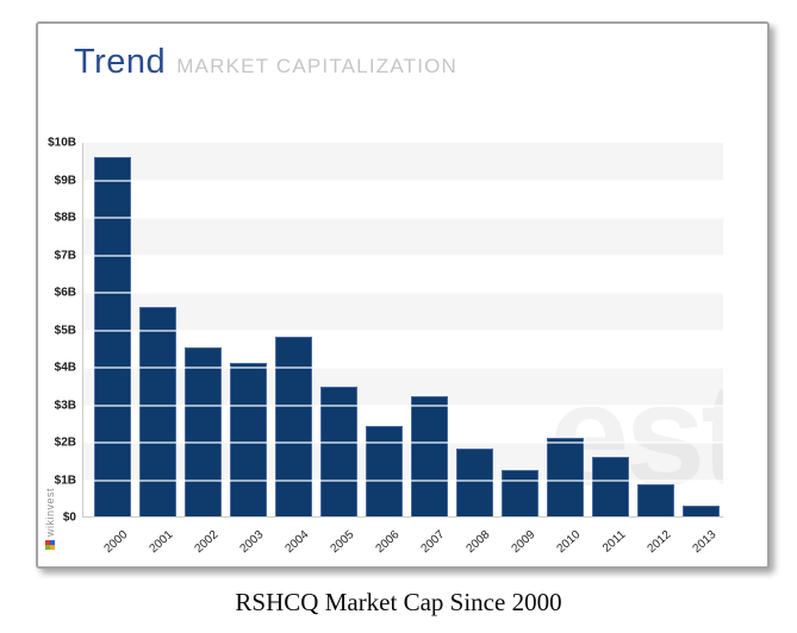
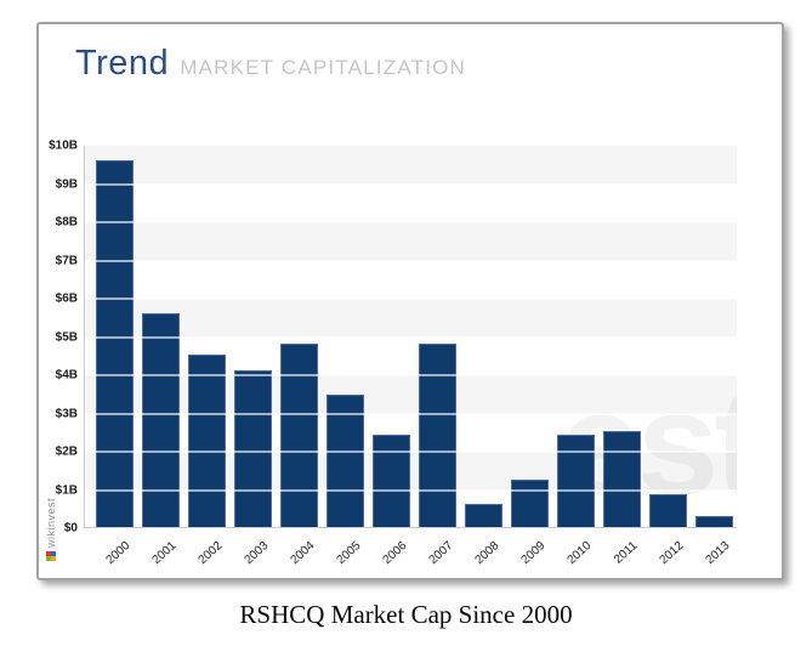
2007: $3.2B -> $4.8B
2008: $1.8B -> $0.6B
2010: $2.1B -> $2.4B
2011: $1.6B -> $2.5B
